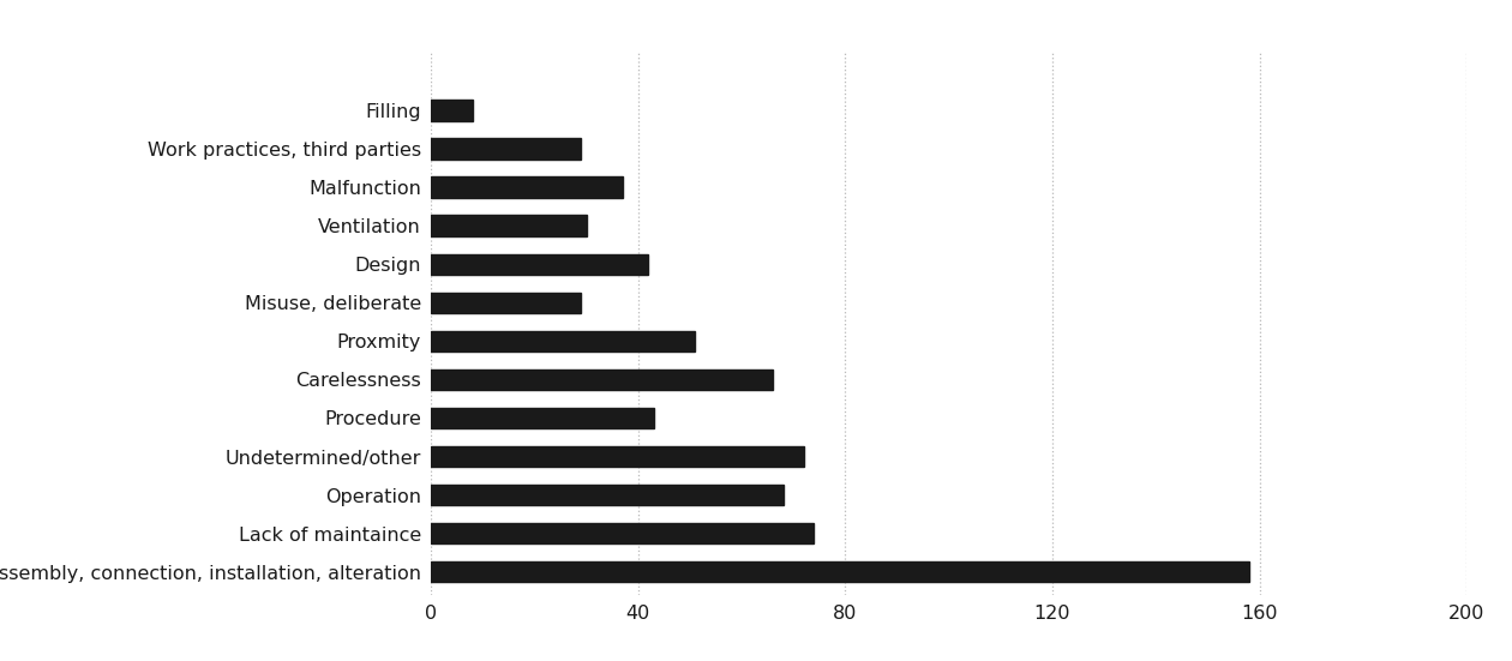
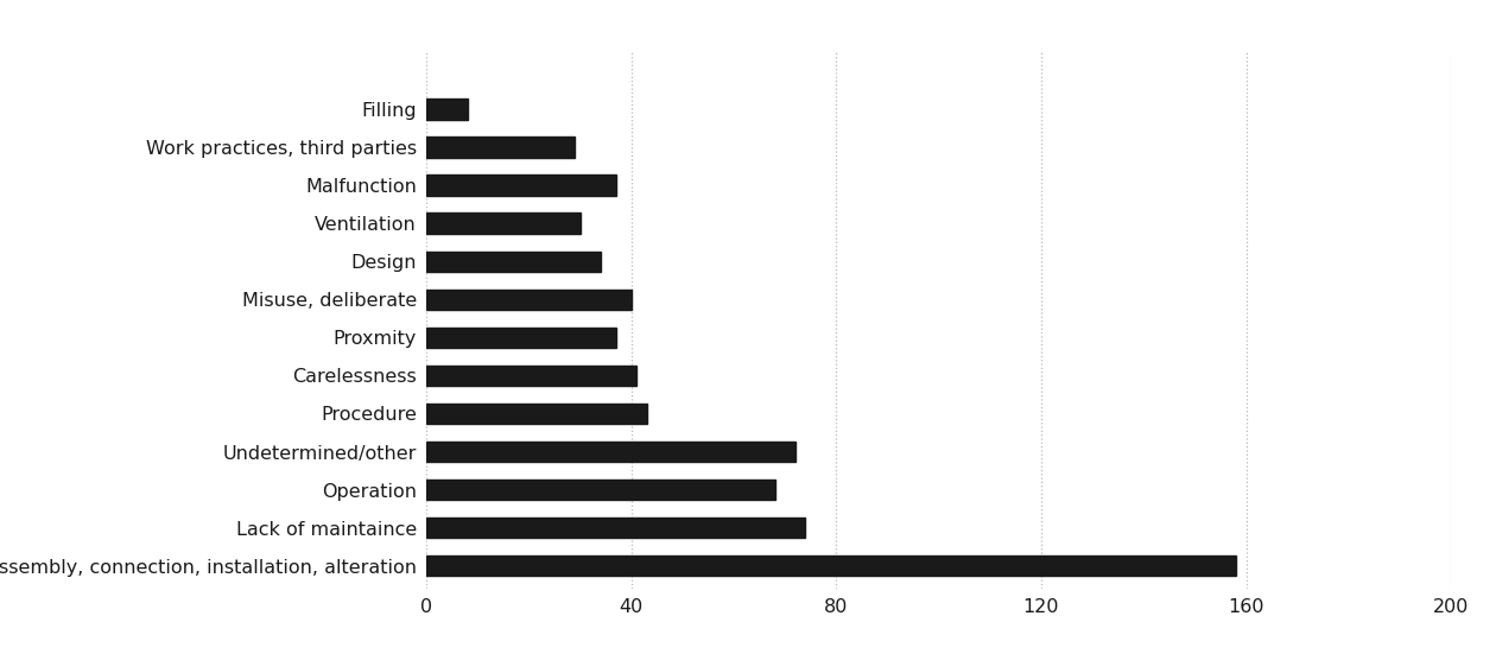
Design: 42 -> 34
Misuse, deliberate: 29 -> 40
Proxmity: 51 -> 37
Carelessness: 66 -> 41
